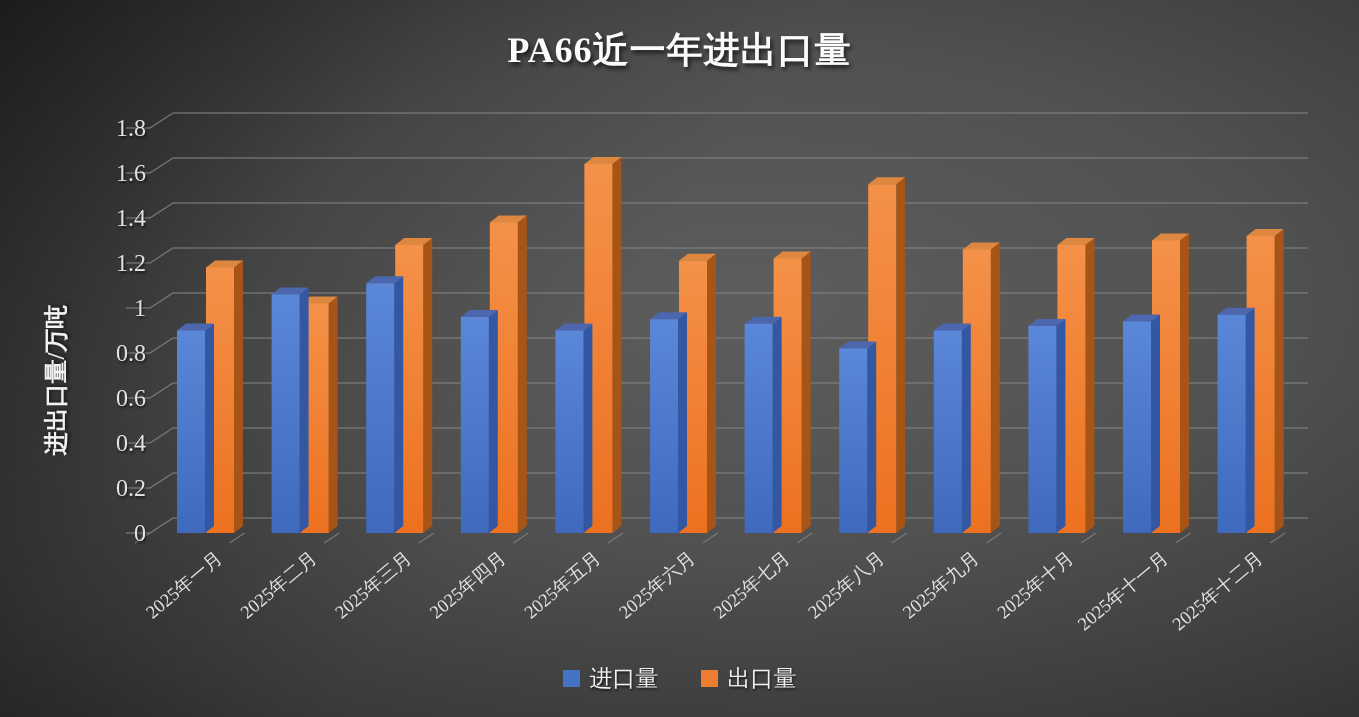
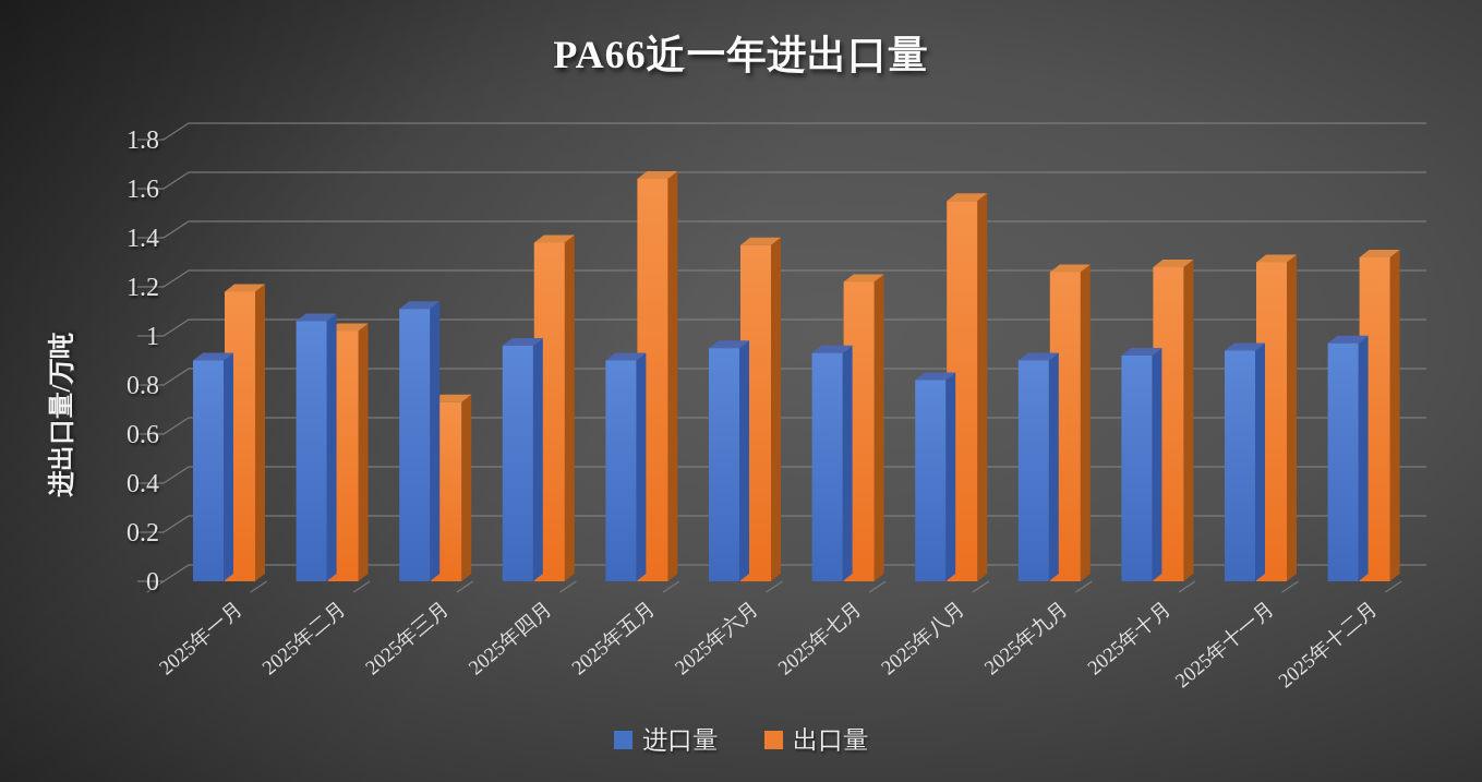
出口量/2025年三月: 1.28 -> 0.73
出口量/2025年六月: 1.21 -> 1.37
